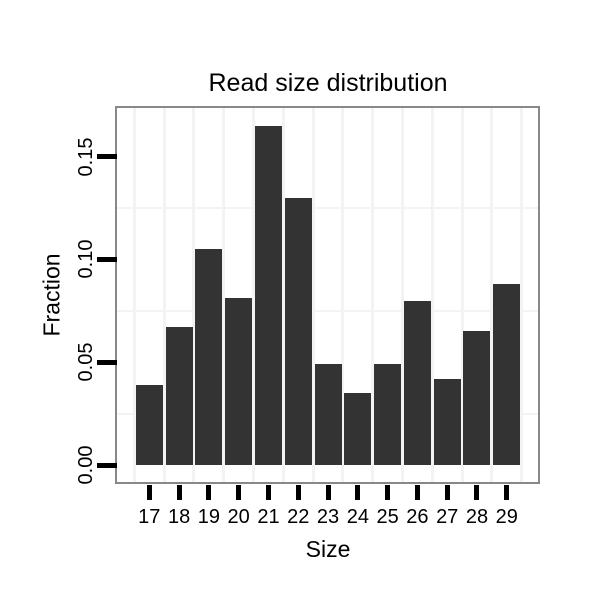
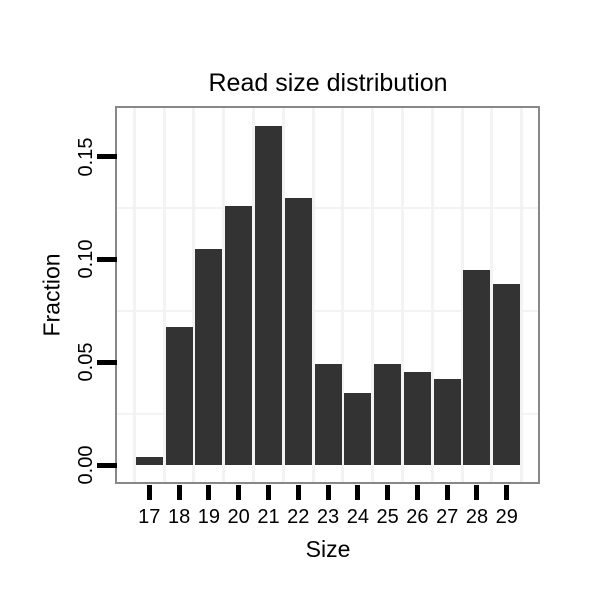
17: 0.039 -> 0.004
20: 0.081 -> 0.126
26: 0.080 -> 0.045
28: 0.065 -> 0.095
